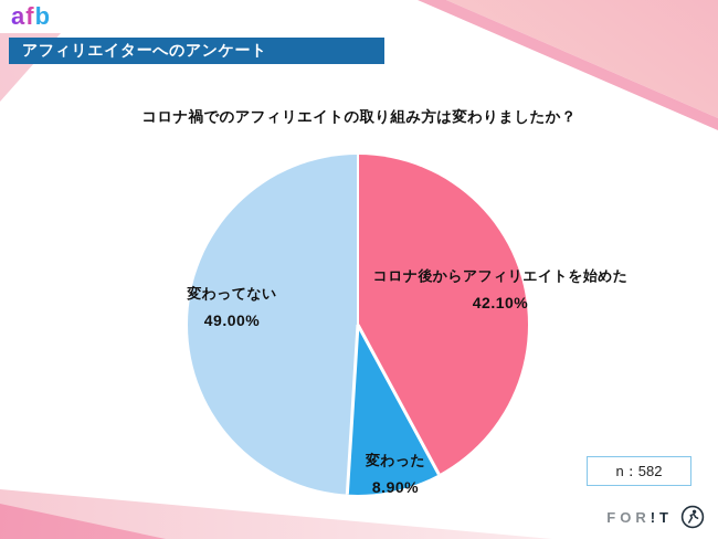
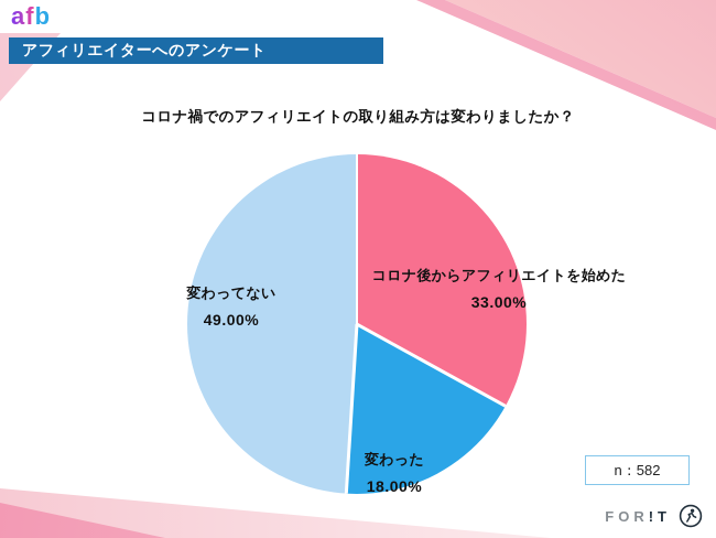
コロナ後からアフィリエイトを始めた: 42.10% -> 33.00%
変わった: 8.90% -> 18.00%
